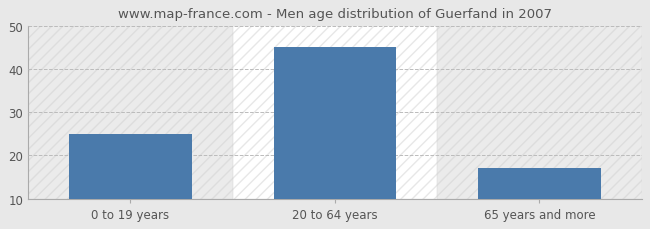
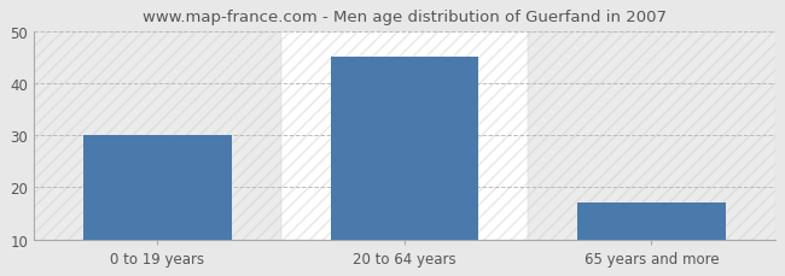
0 to 19 years: 25 -> 30
